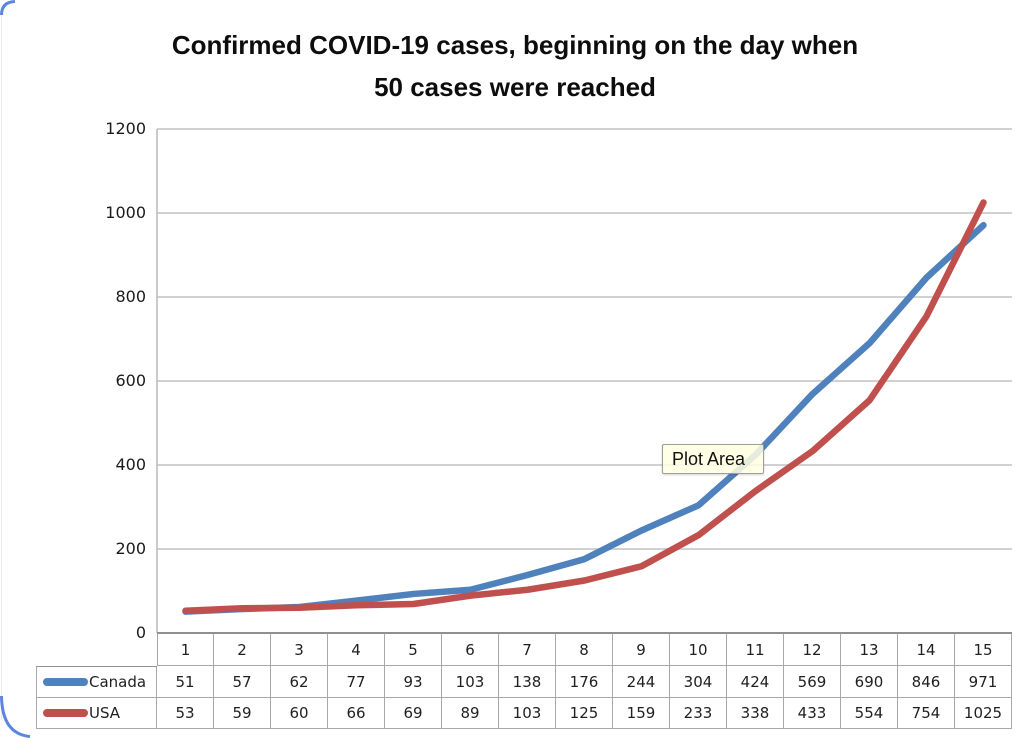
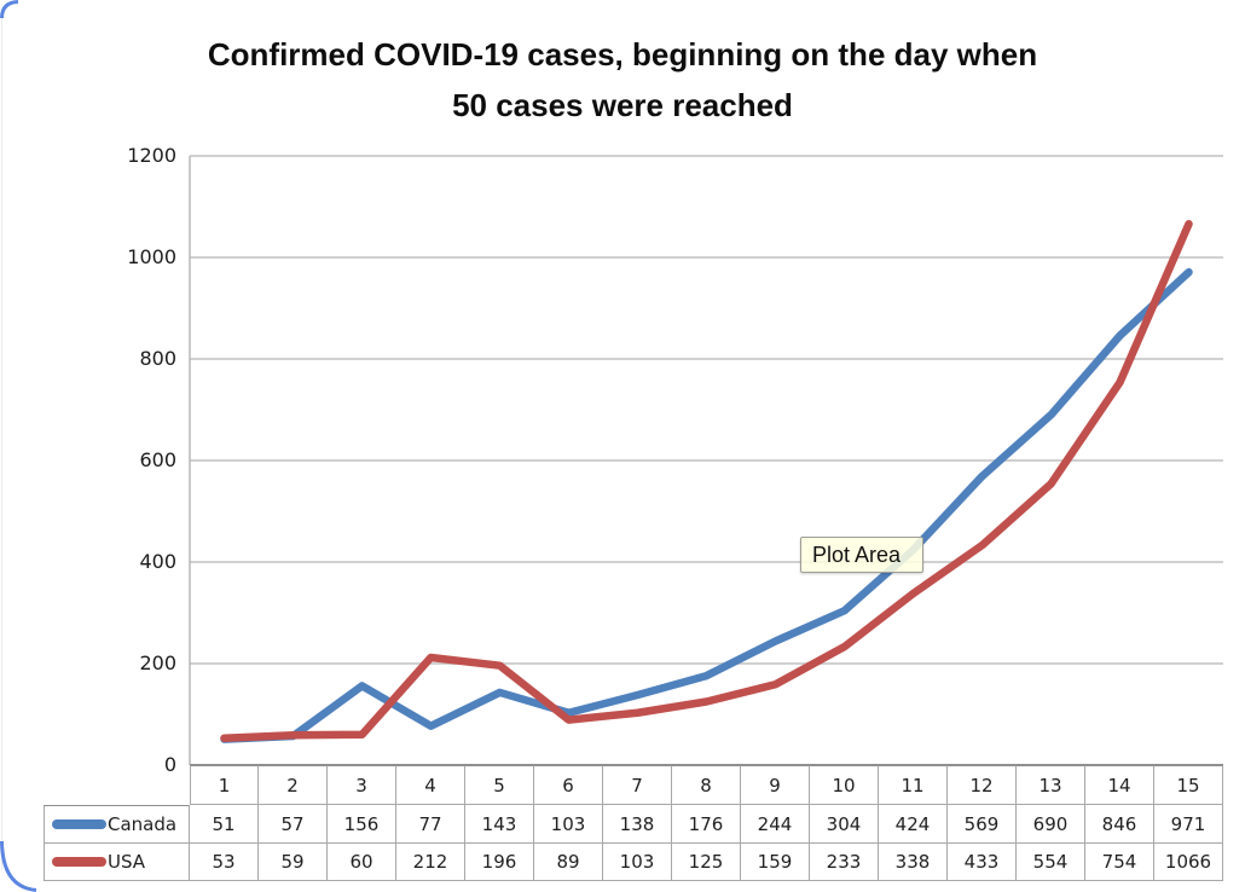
Canada/3: 62 -> 156
USA/4: 66 -> 212
Canada/5: 93 -> 143
USA/5: 69 -> 196
USA/15: 1025 -> 1066
